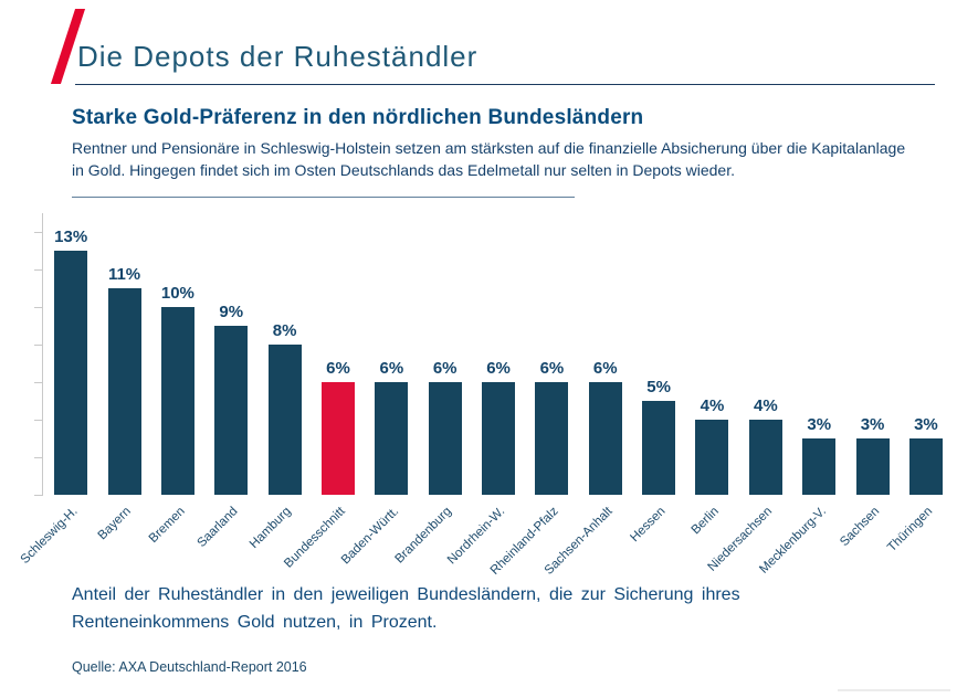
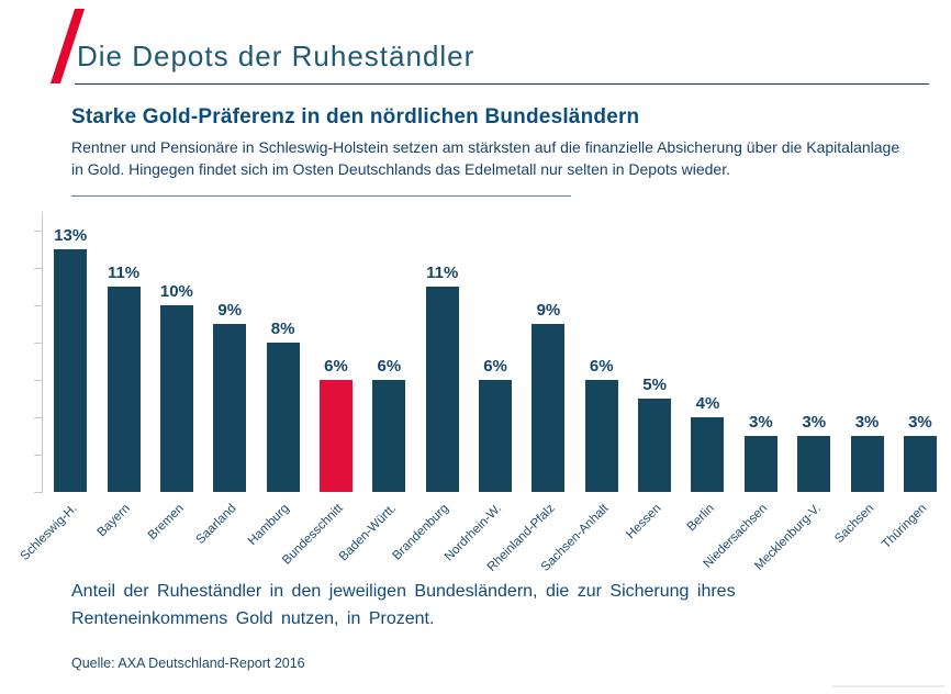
Brandenburg: 6% -> 11%
Rheinland-Pfalz: 6% -> 9%
Niedersachsen: 4% -> 3%
